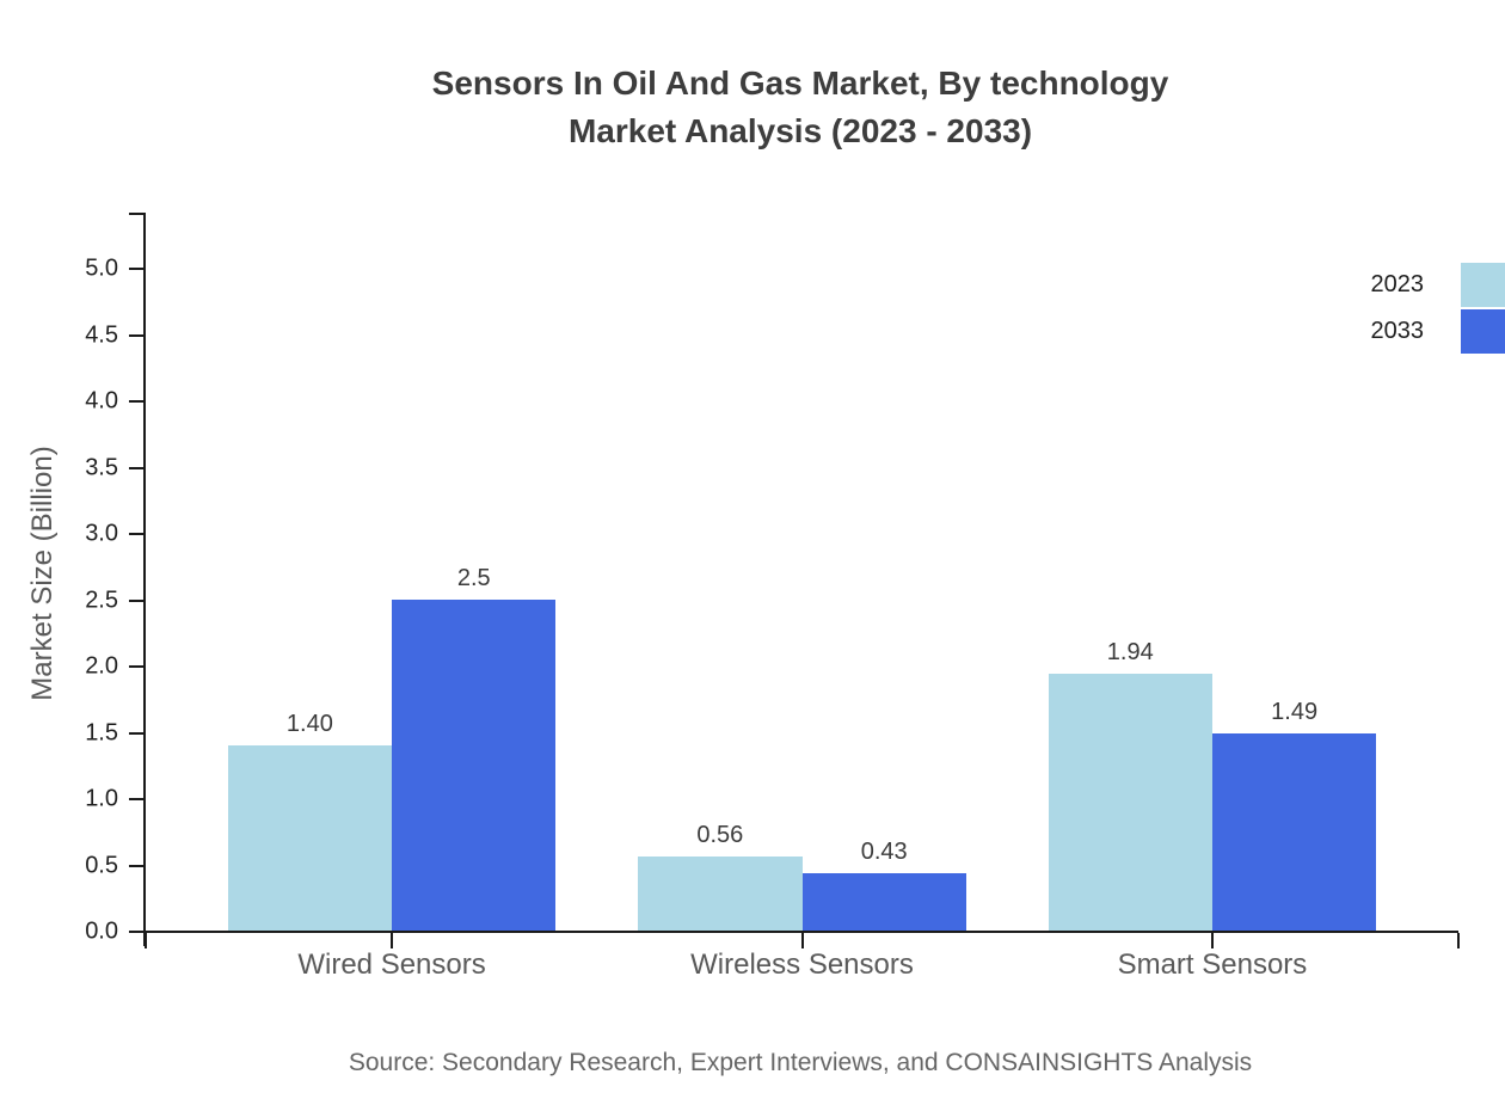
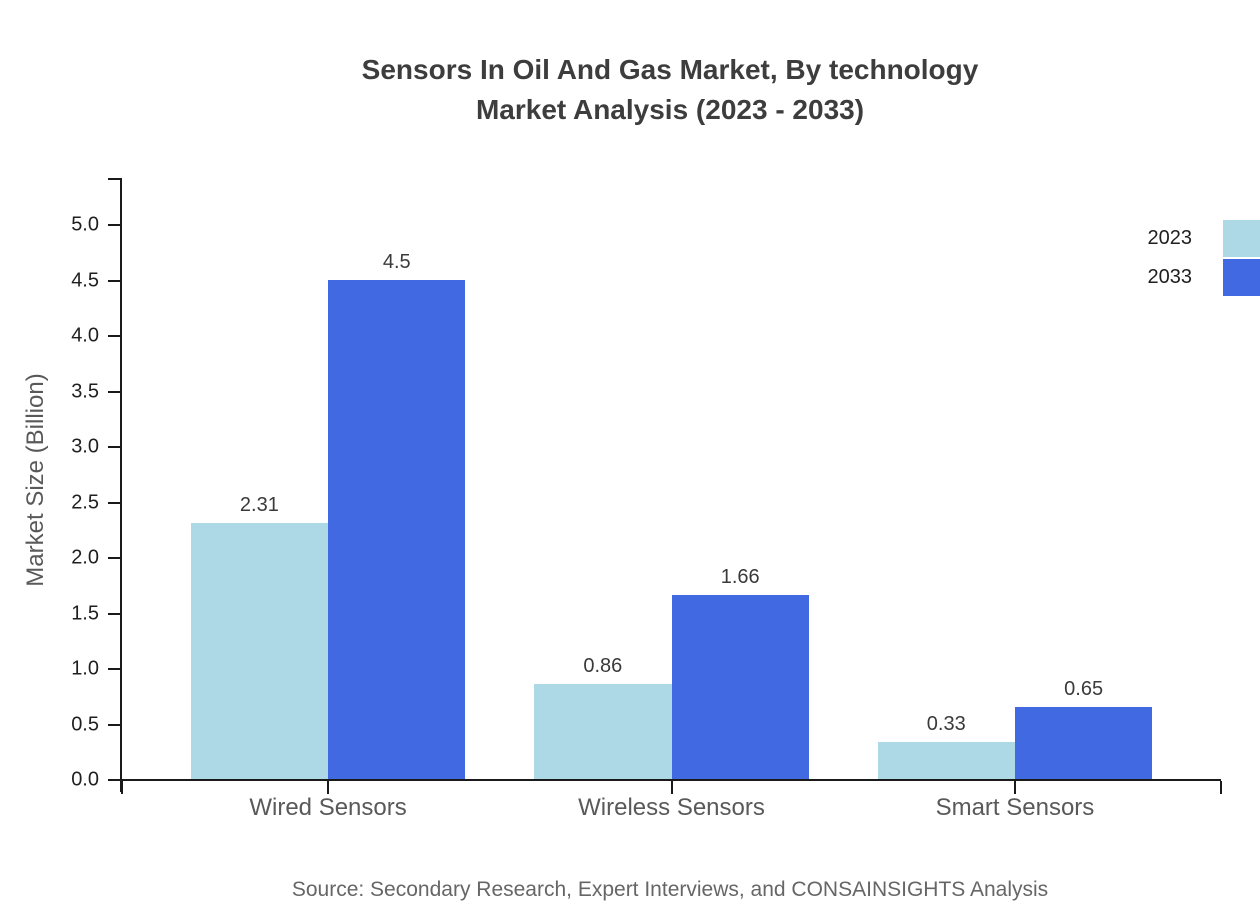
2023/Wired Sensors: 1.40 -> 2.31
2033/Wired Sensors: 2.5 -> 4.5
2023/Wireless Sensors: 0.56 -> 0.86
2033/Wireless Sensors: 0.43 -> 1.66
2023/Smart Sensors: 1.94 -> 0.33
2033/Smart Sensors: 1.49 -> 0.65
